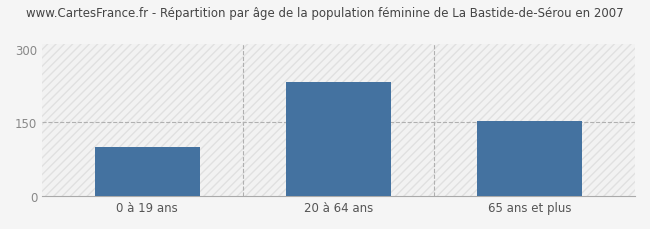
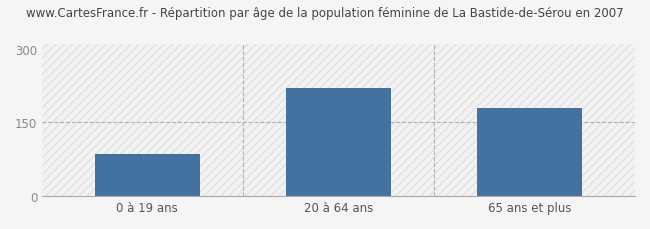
0 à 19 ans: 100 -> 85
20 à 64 ans: 233 -> 220
65 ans et plus: 153 -> 180
